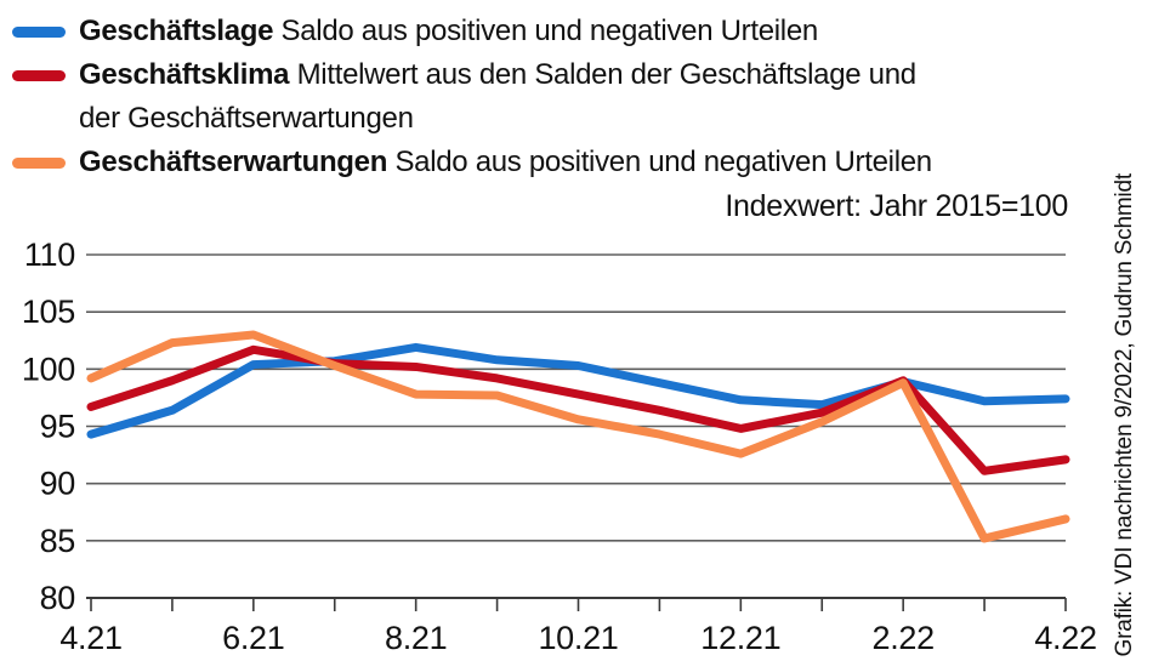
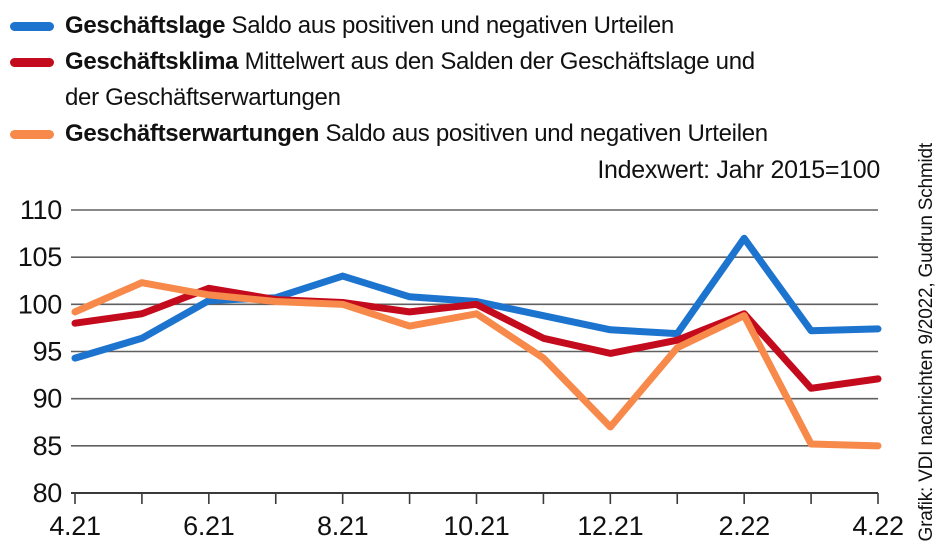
Geschäftsklima/4.21: 97 -> 98
Geschäftserwartungen/6.21: 103 -> 101
Geschäftslage/8.21: 102 -> 103
Geschäftserwartungen/8.21: 98 -> 100
Geschäftsklima/10.21: 98 -> 100
Geschäftserwartungen/10.21: 96 -> 99
Geschäftserwartungen/12.21: 93 -> 87
Geschäftslage/2.22: 99 -> 107
Geschäftserwartungen/4.22: 87 -> 85
